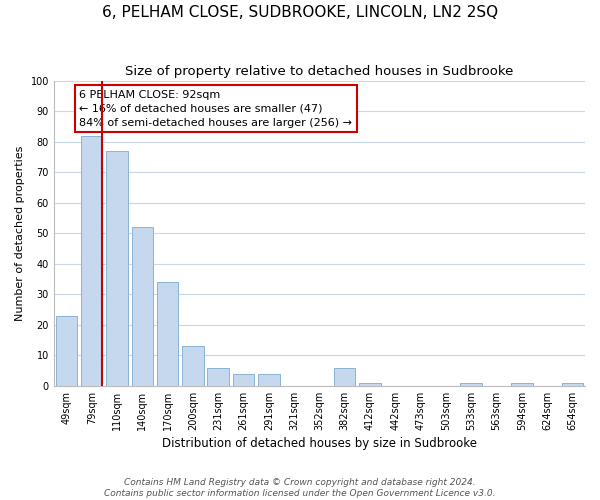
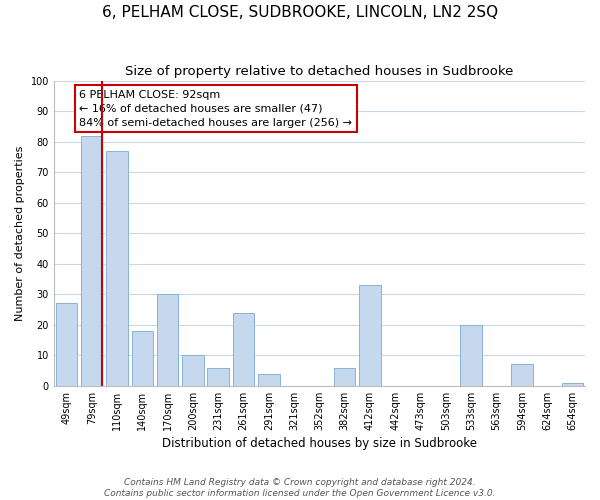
49sqm: 23 -> 27
140sqm: 52 -> 18
170sqm: 34 -> 30
200sqm: 13 -> 10
261sqm: 4 -> 24
412sqm: 1 -> 33
533sqm: 1 -> 20
594sqm: 1 -> 7
